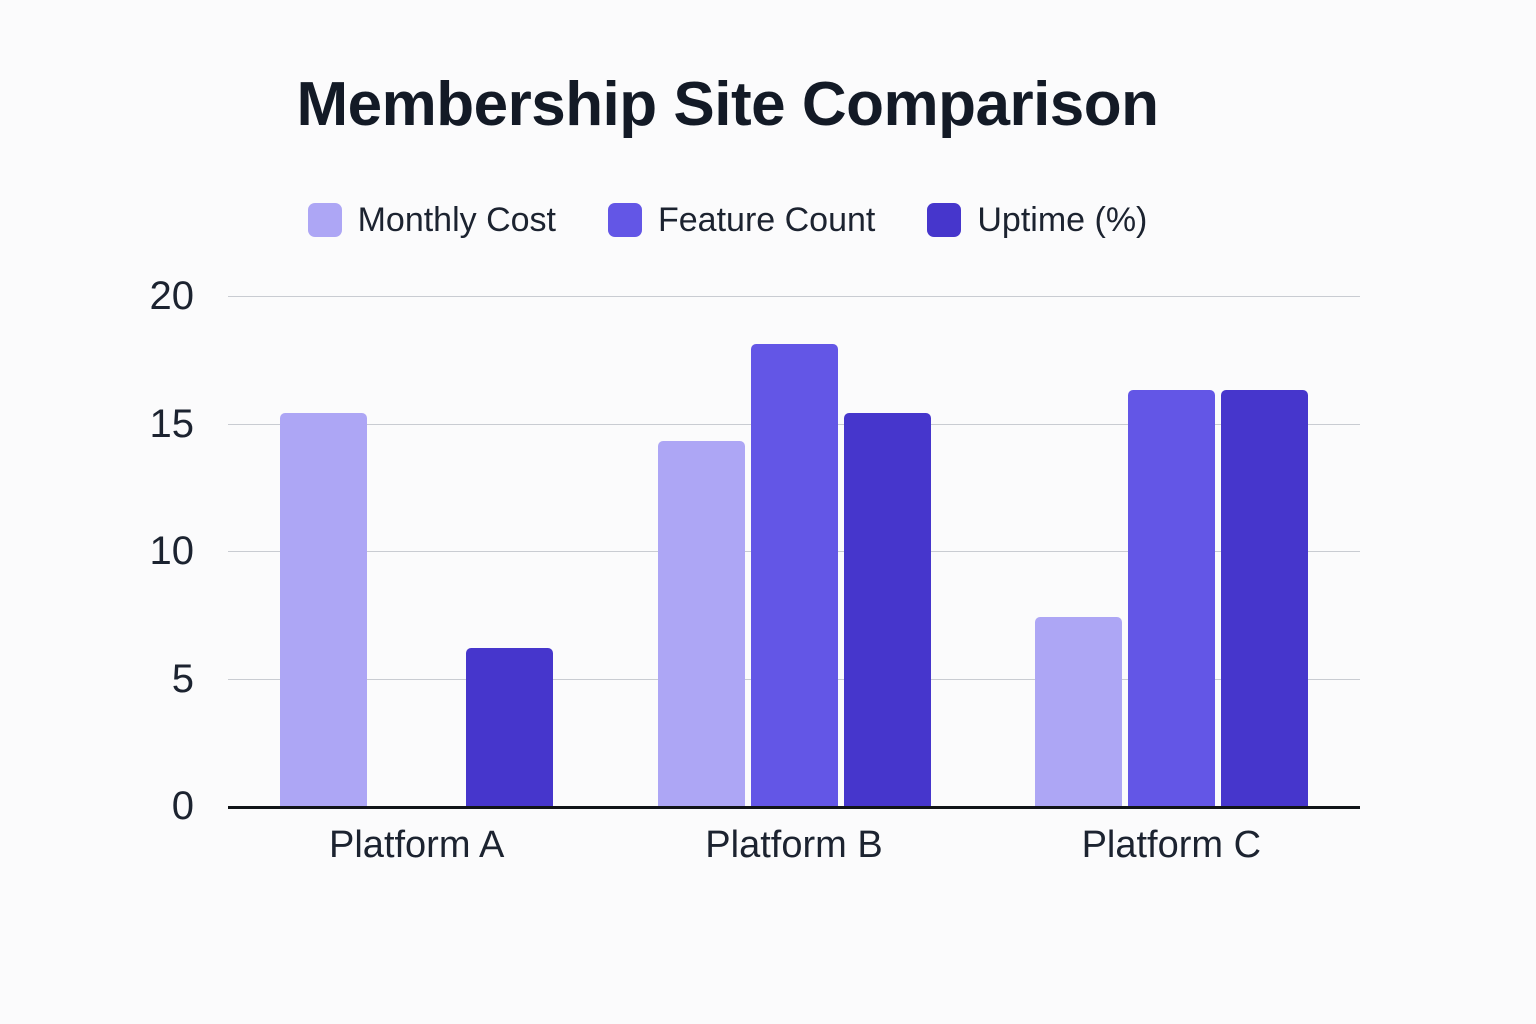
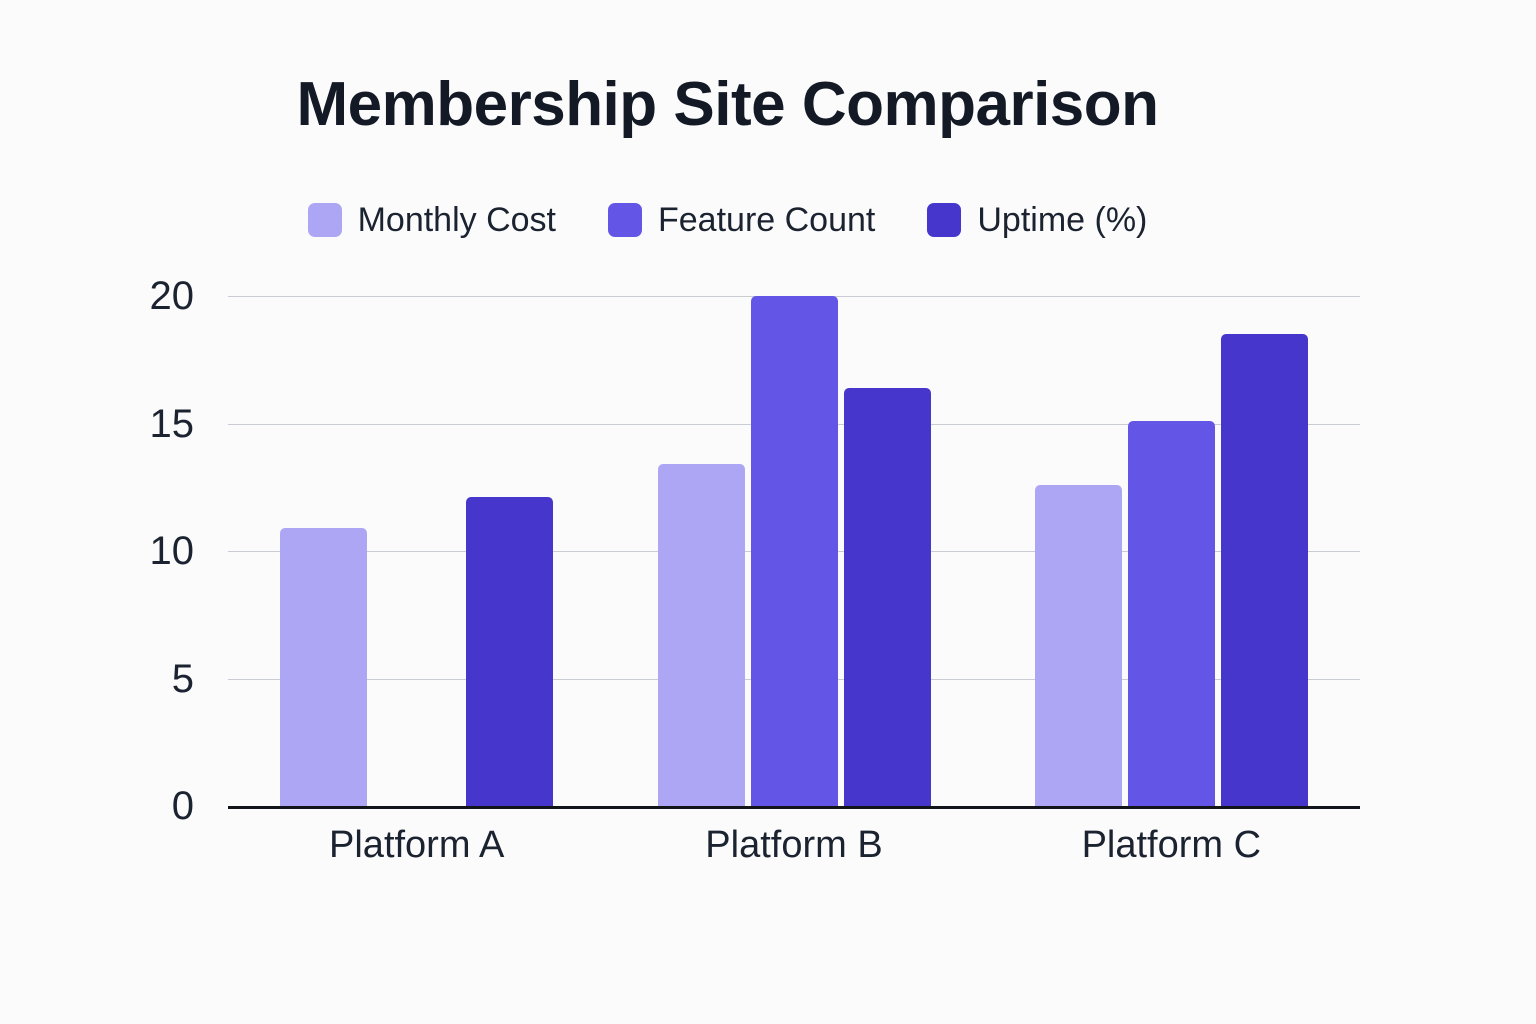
Monthly Cost/Platform A: 15.4 -> 10.9
Uptime (%)/Platform A: 6.2 -> 12.1
Monthly Cost/Platform B: 14.3 -> 13.4
Feature Count/Platform B: 18.1 -> 20.0
Uptime (%)/Platform B: 15.4 -> 16.4
Monthly Cost/Platform C: 7.4 -> 12.6
Feature Count/Platform C: 16.3 -> 15.1
Uptime (%)/Platform C: 16.3 -> 18.5
